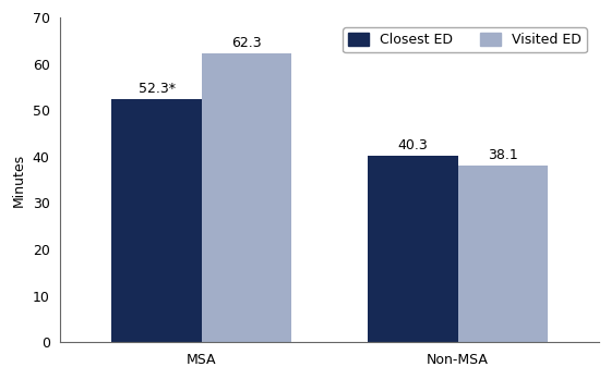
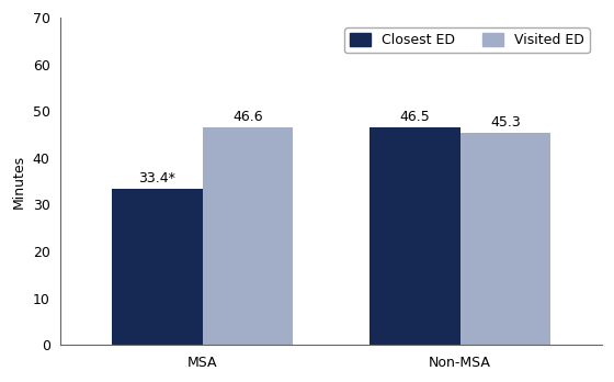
Closest ED/MSA: 52.3* -> 33.4*
Visited ED/MSA: 62.3 -> 46.6
Closest ED/Non-MSA: 40.3 -> 46.5
Visited ED/Non-MSA: 38.1 -> 45.3
